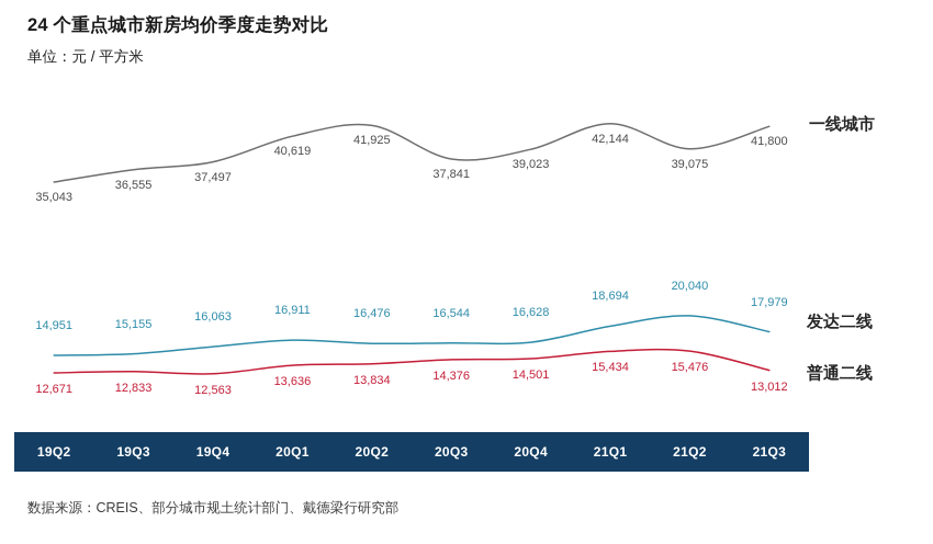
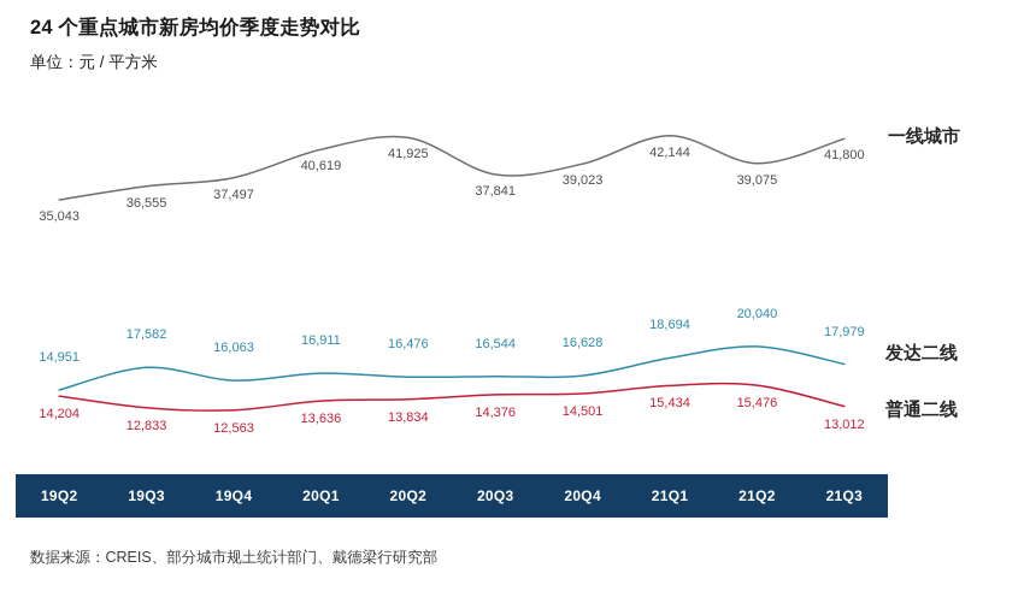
普通二线/19Q2: 12,671 -> 14,204
发达二线/19Q3: 15,155 -> 17,582
